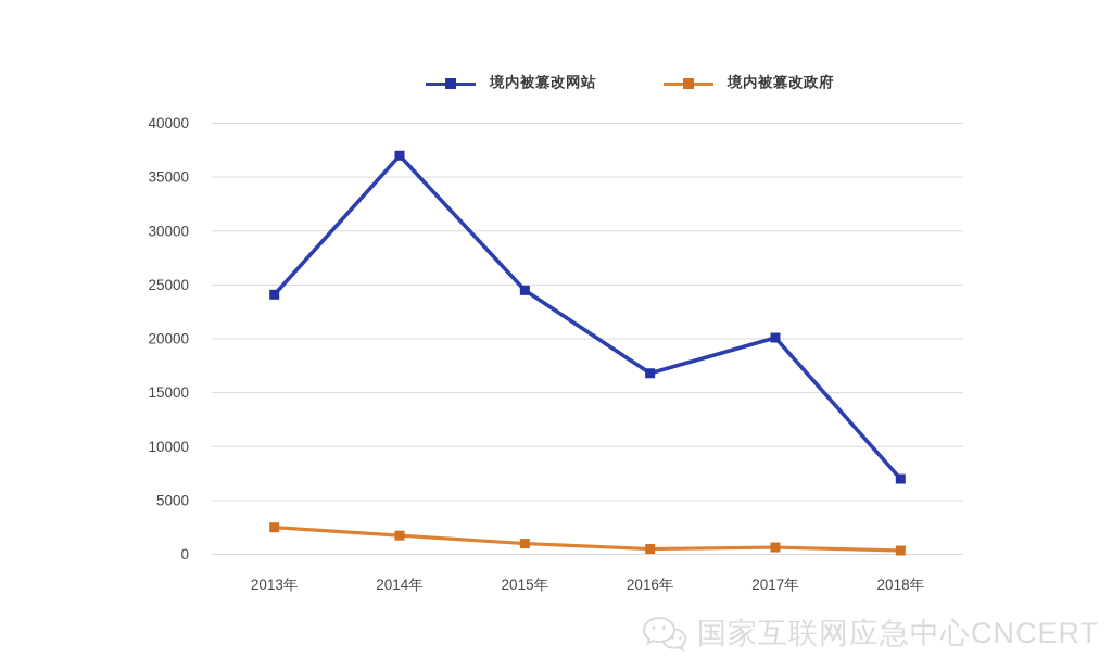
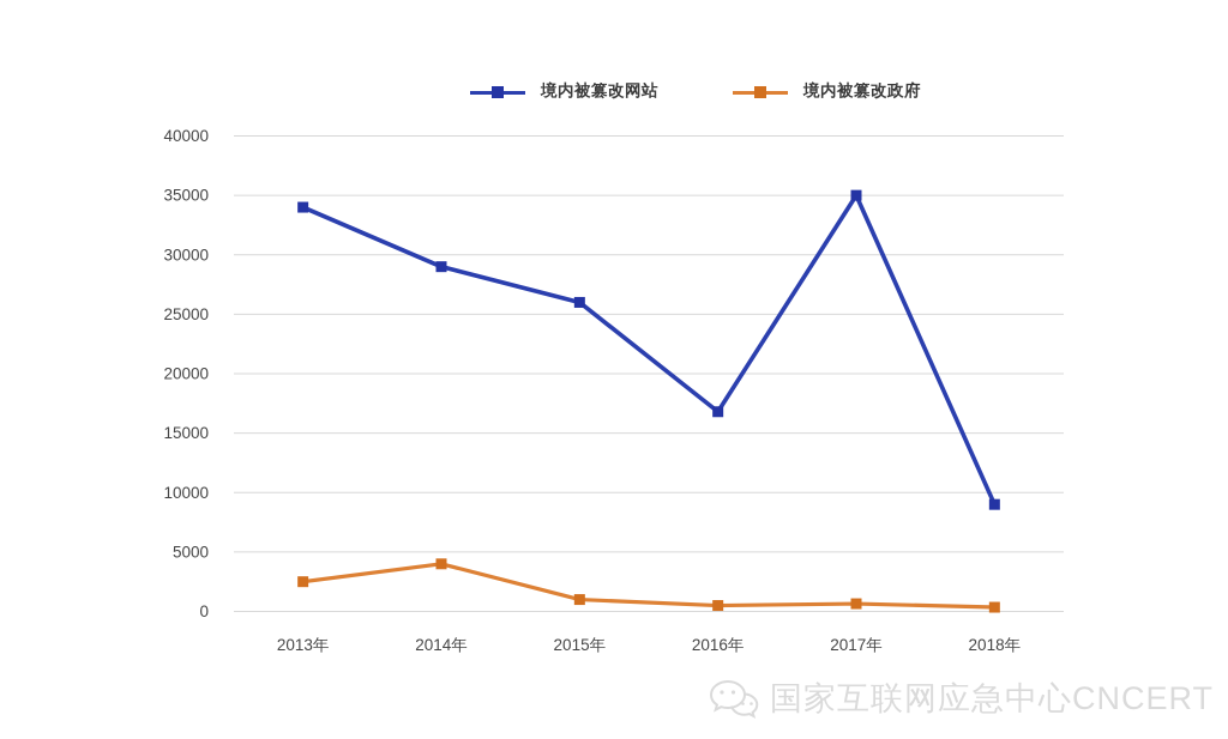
境内被篡改网站/2013年: 24000 -> 34000
境内被篡改网站/2014年: 37000 -> 29000
境内被篡改政府/2014年: 2000 -> 4000
境内被篡改网站/2015年: 24000 -> 26000
境内被篡改网站/2017年: 20000 -> 35000
境内被篡改网站/2018年: 7000 -> 9000
